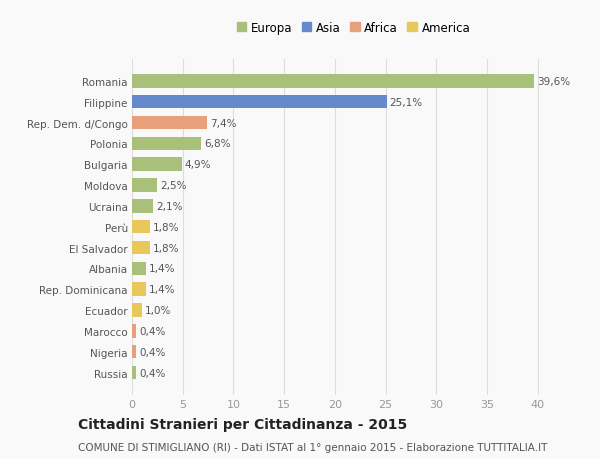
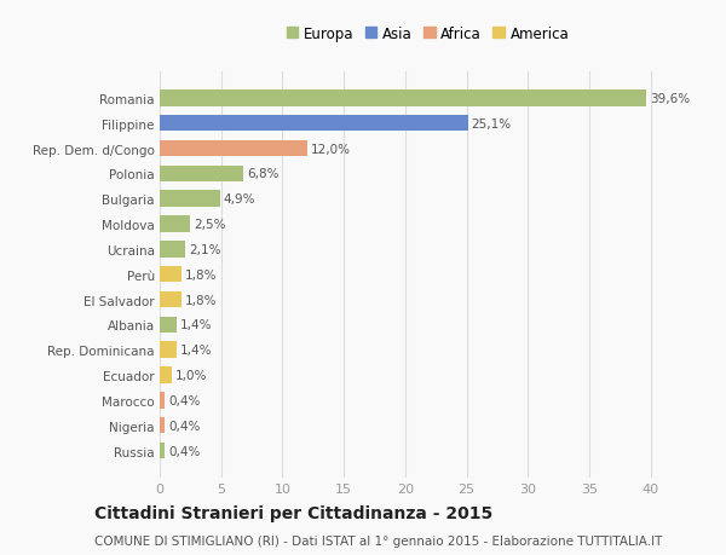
Rep. Dem. d/Congo: 7,4% -> 12,0%
